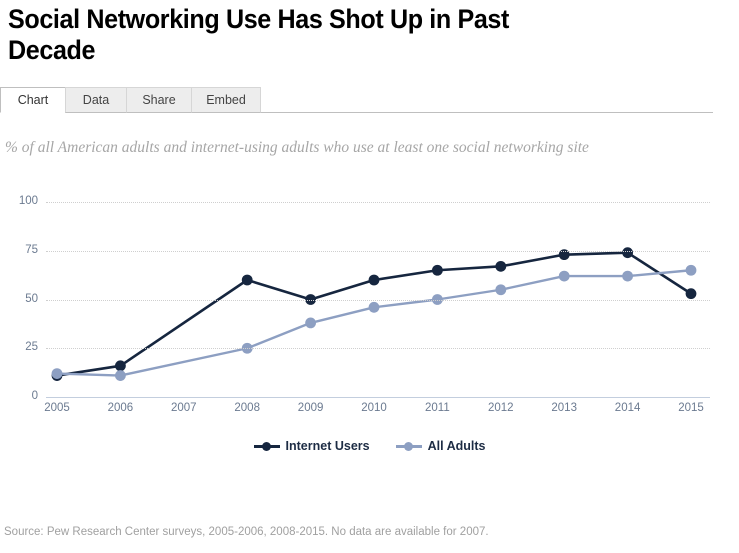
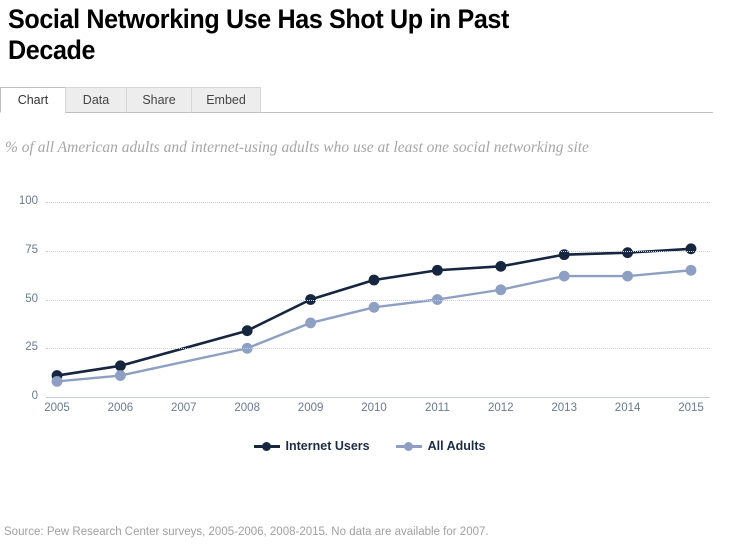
All Adults/2005: 12 -> 8
Internet Users/2008: 60 -> 34
Internet Users/2015: 53 -> 76
